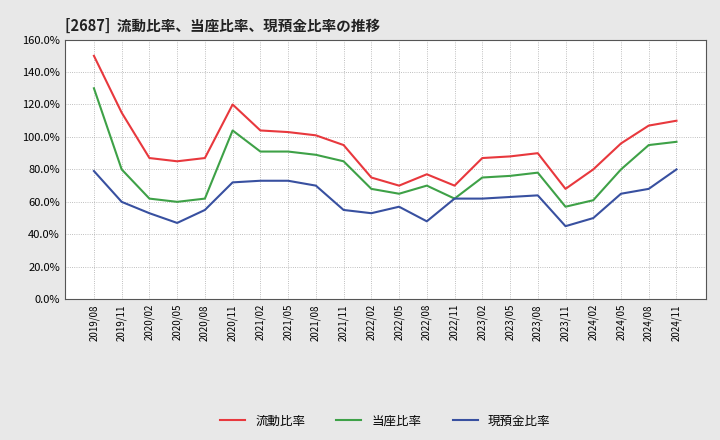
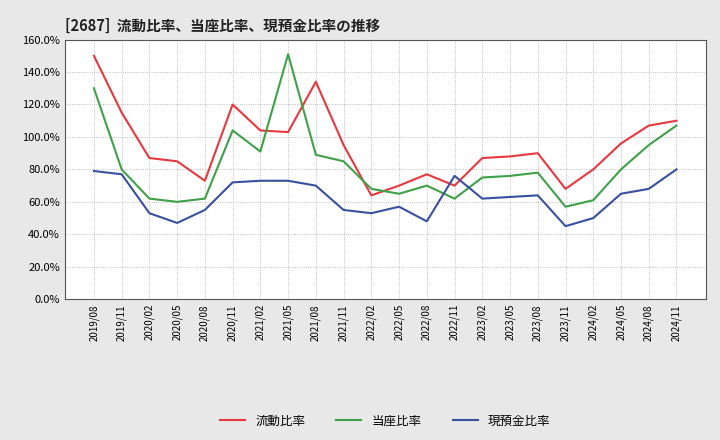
現預金比率/2019/11: 60% -> 77%
流動比率/2020/08: 87% -> 73%
当座比率/2021/05: 91% -> 151%
流動比率/2021/08: 101% -> 134%
流動比率/2022/02: 75% -> 64%
現預金比率/2022/11: 62% -> 76%
当座比率/2024/11: 97% -> 107%
